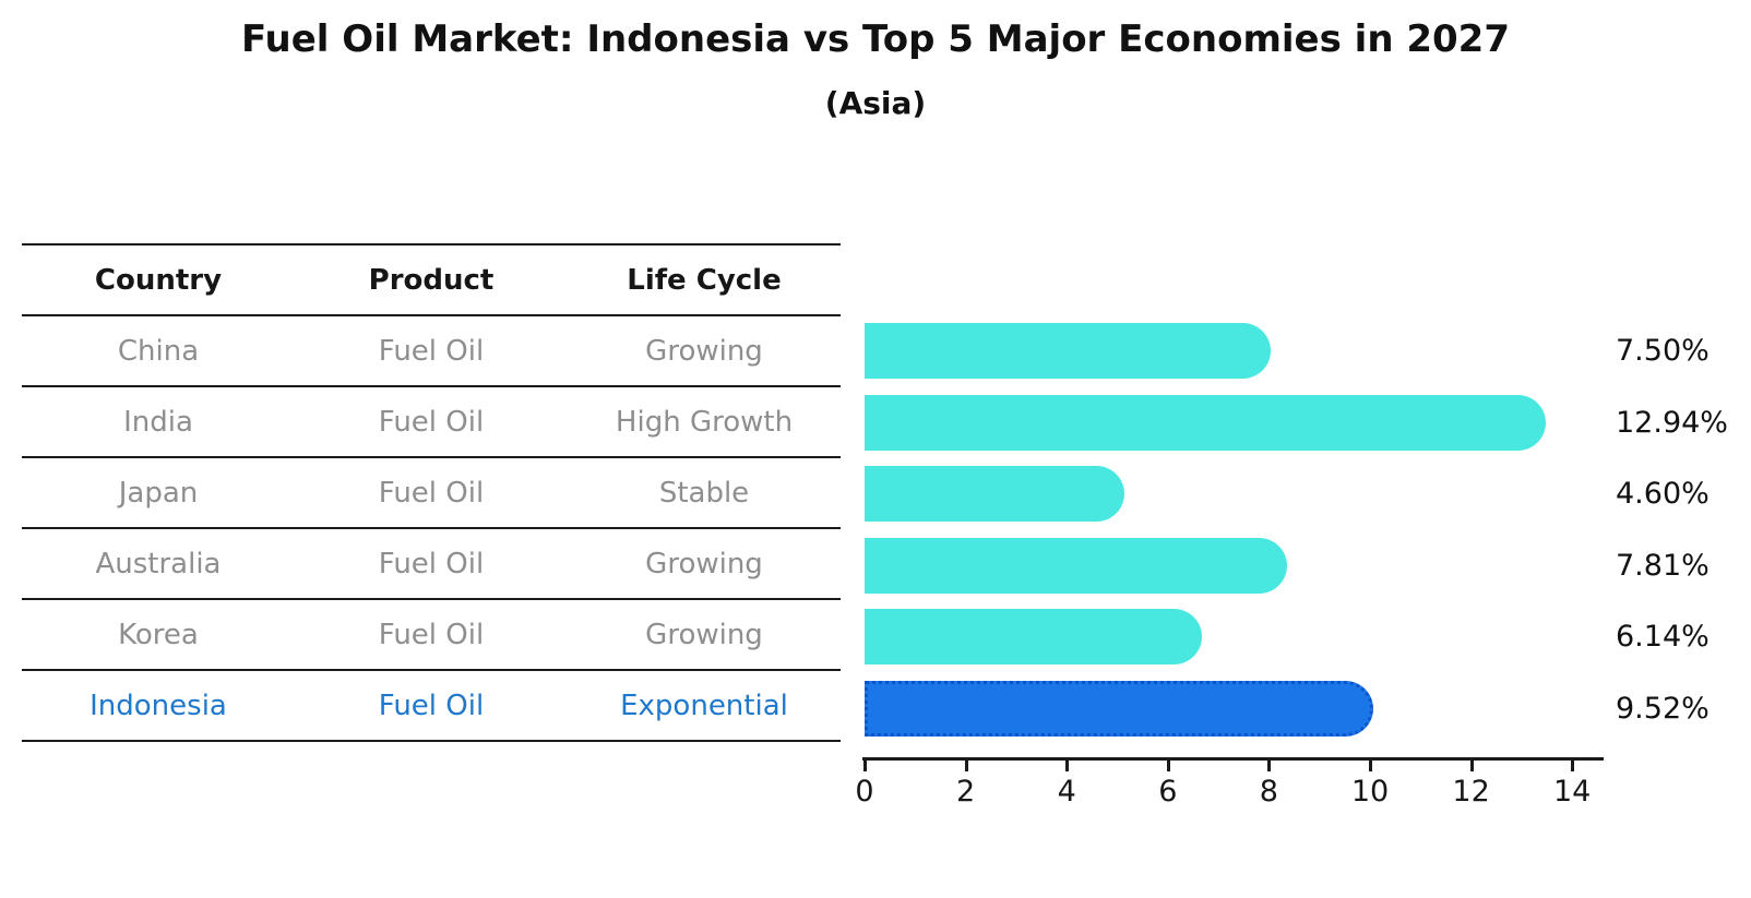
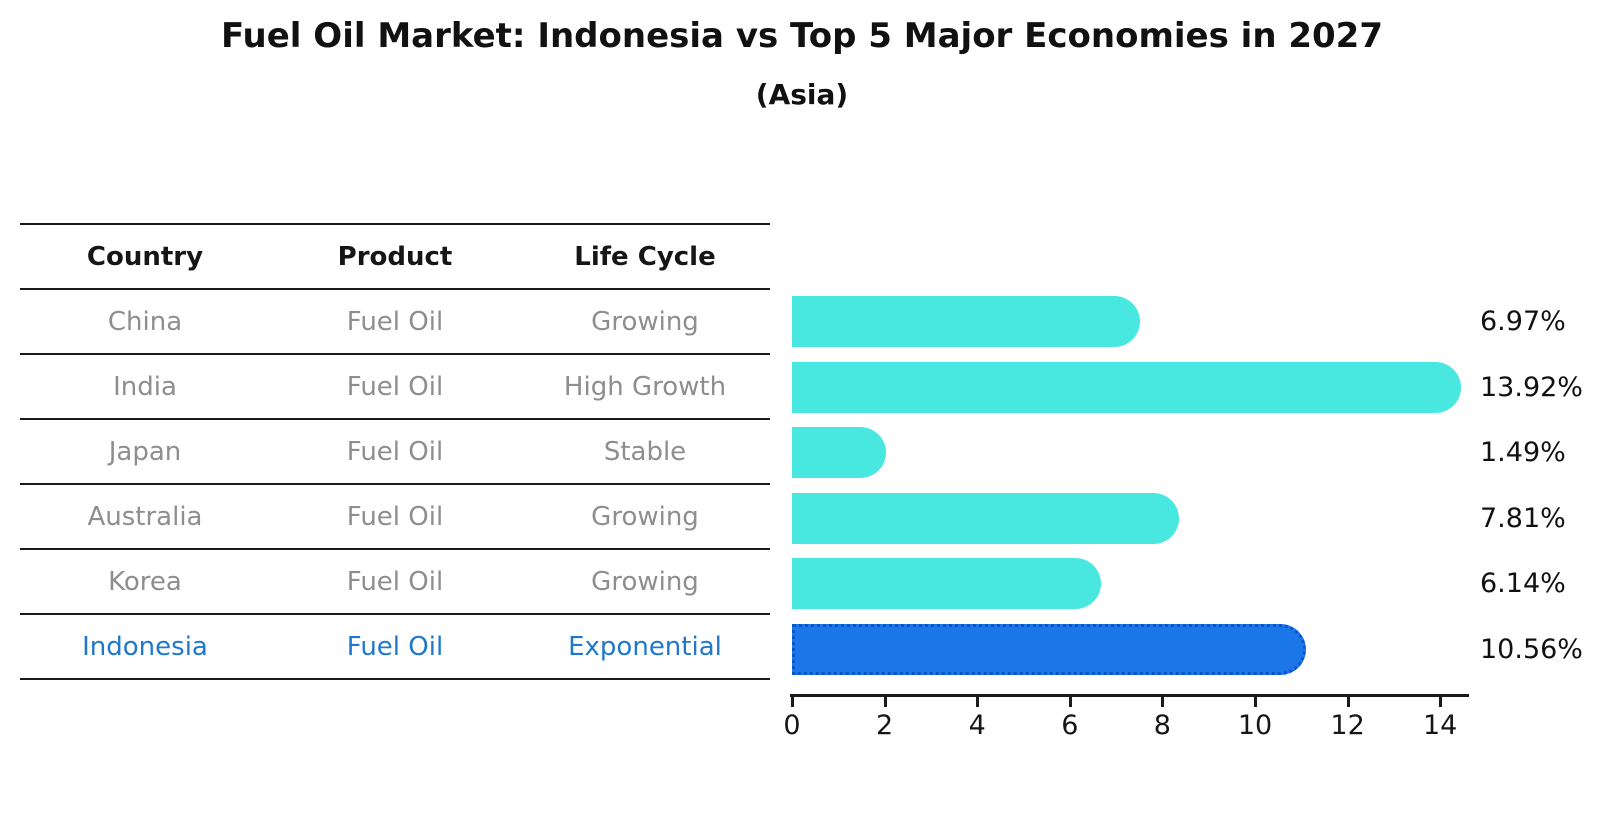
China: 7.50% -> 6.97%
India: 12.94% -> 13.92%
Japan: 4.60% -> 1.49%
Indonesia: 9.52% -> 10.56%
